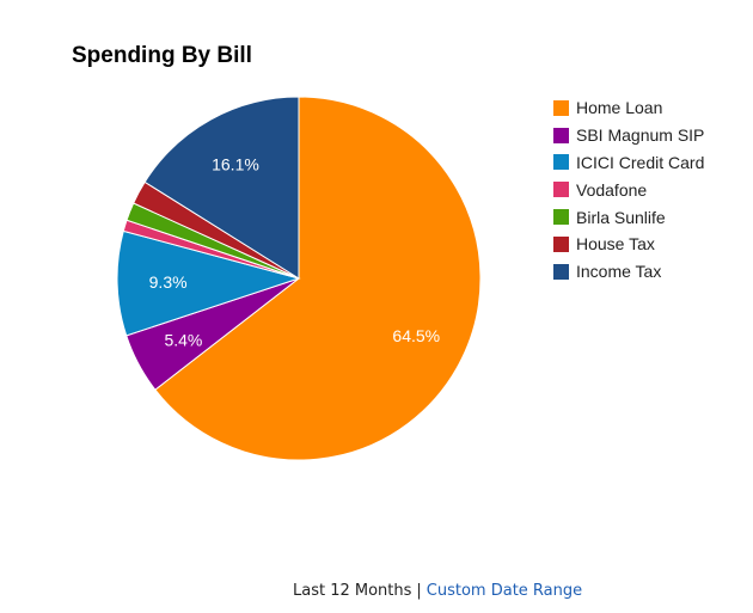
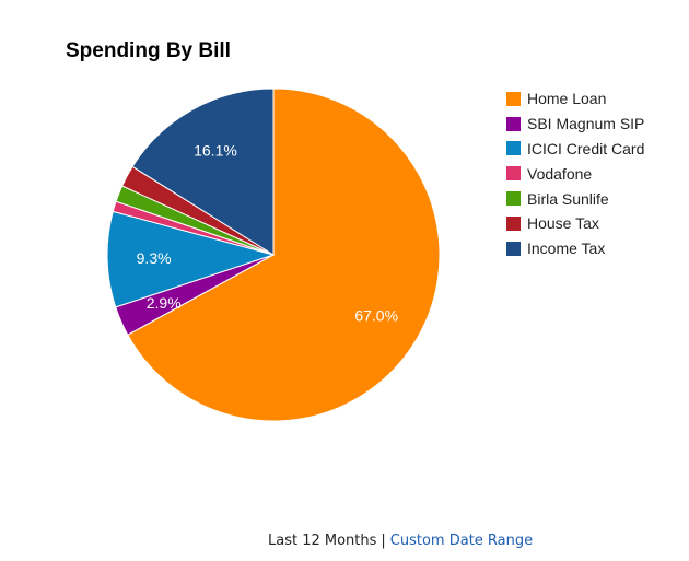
Home Loan: 64.5% -> 67.0%
SBI Magnum SIP: 5.4% -> 2.9%
